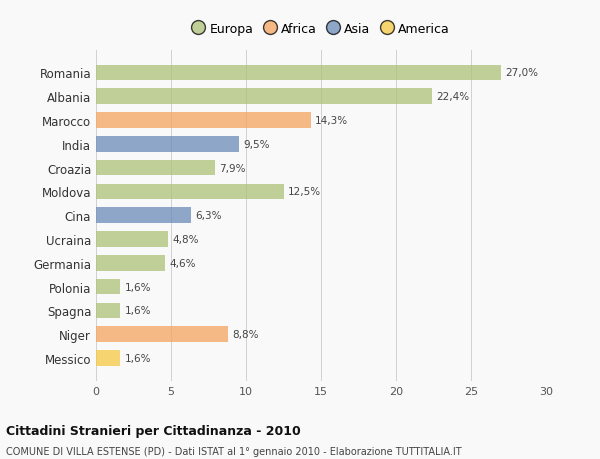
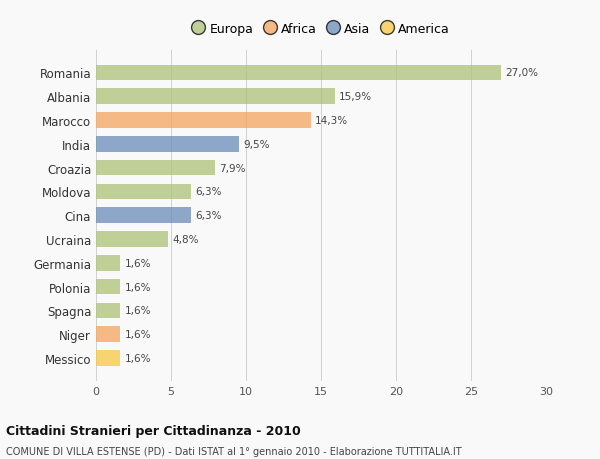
Albania: 22,4% -> 15,9%
Moldova: 12,5% -> 6,3%
Germania: 4,6% -> 1,6%
Niger: 8,8% -> 1,6%
